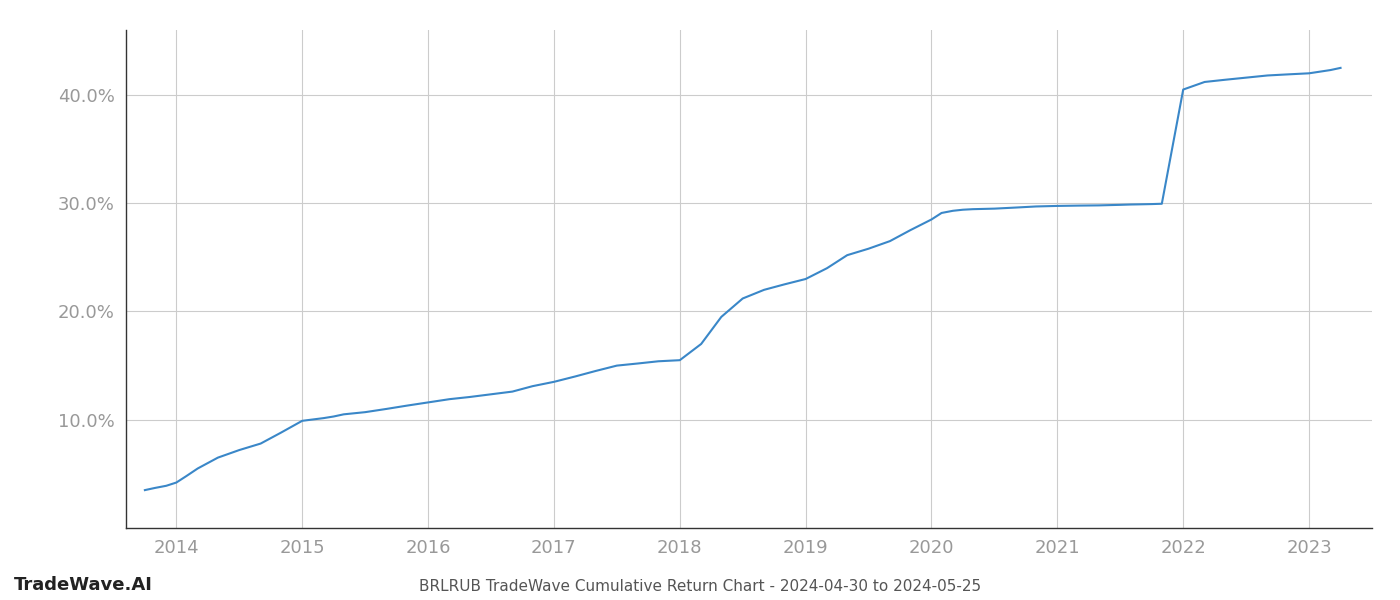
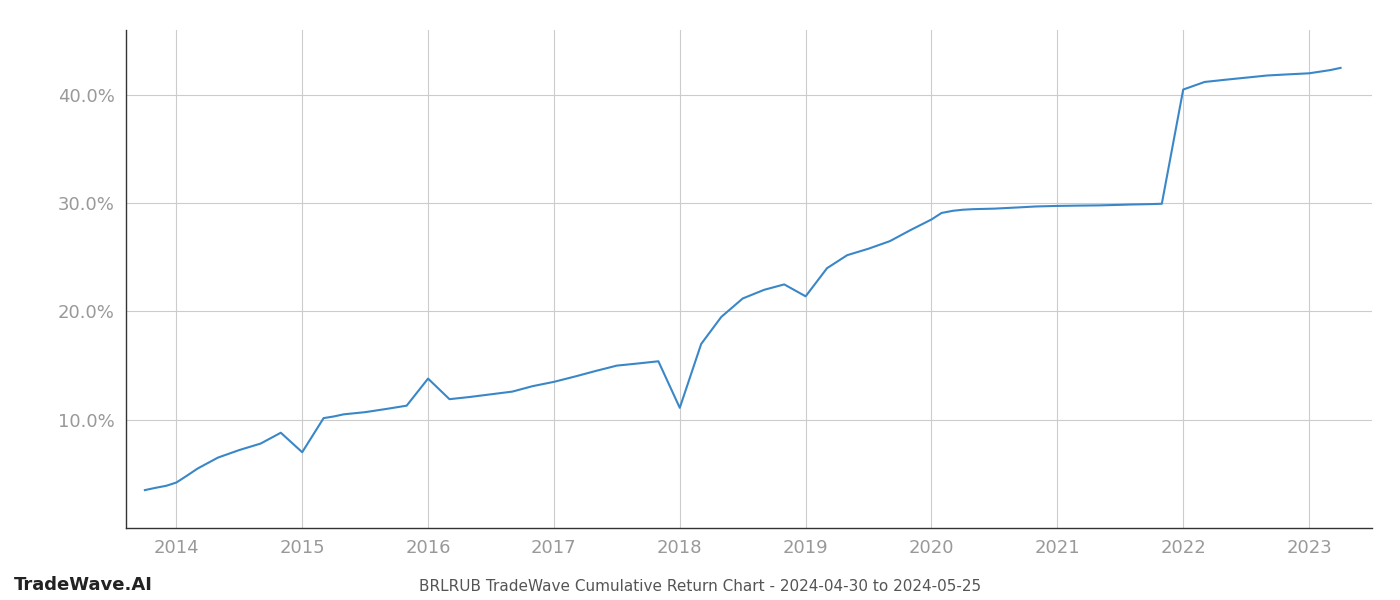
2015: 9.9% -> 7.0%
2016: 11.6% -> 13.8%
2018: 15.5% -> 11.1%
2019: 23.0% -> 21.4%
